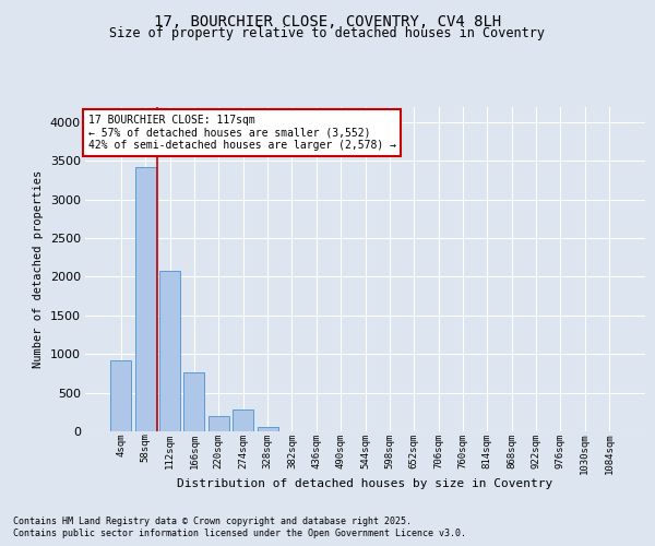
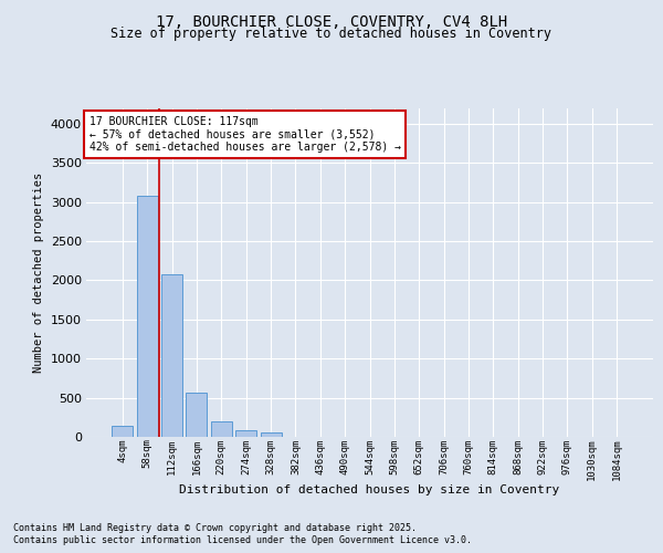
4sqm: 920 -> 140
58sqm: 3420 -> 3080
166sqm: 760 -> 560
274sqm: 280 -> 80
